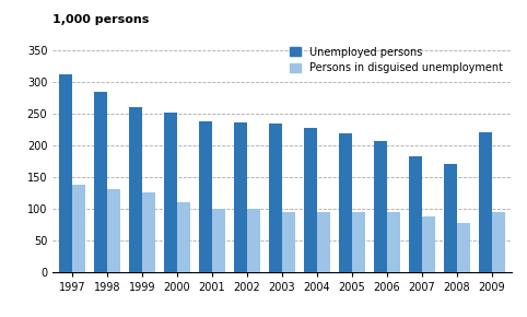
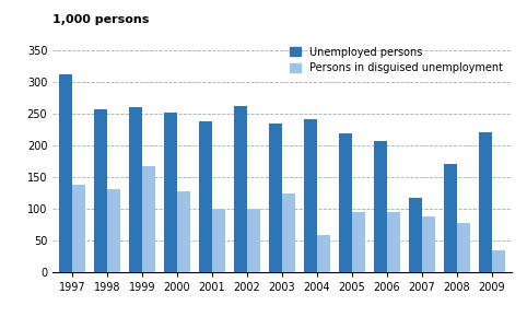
Unemployed persons/1998: 285 -> 258
Persons in disguised unemployment/1999: 126 -> 168
Persons in disguised unemployment/2000: 111 -> 128
Unemployed persons/2002: 237 -> 262
Persons in disguised unemployment/2003: 96 -> 124
Unemployed persons/2004: 229 -> 242
Persons in disguised unemployment/2004: 96 -> 60
Unemployed persons/2007: 183 -> 118
Persons in disguised unemployment/2009: 95 -> 36
